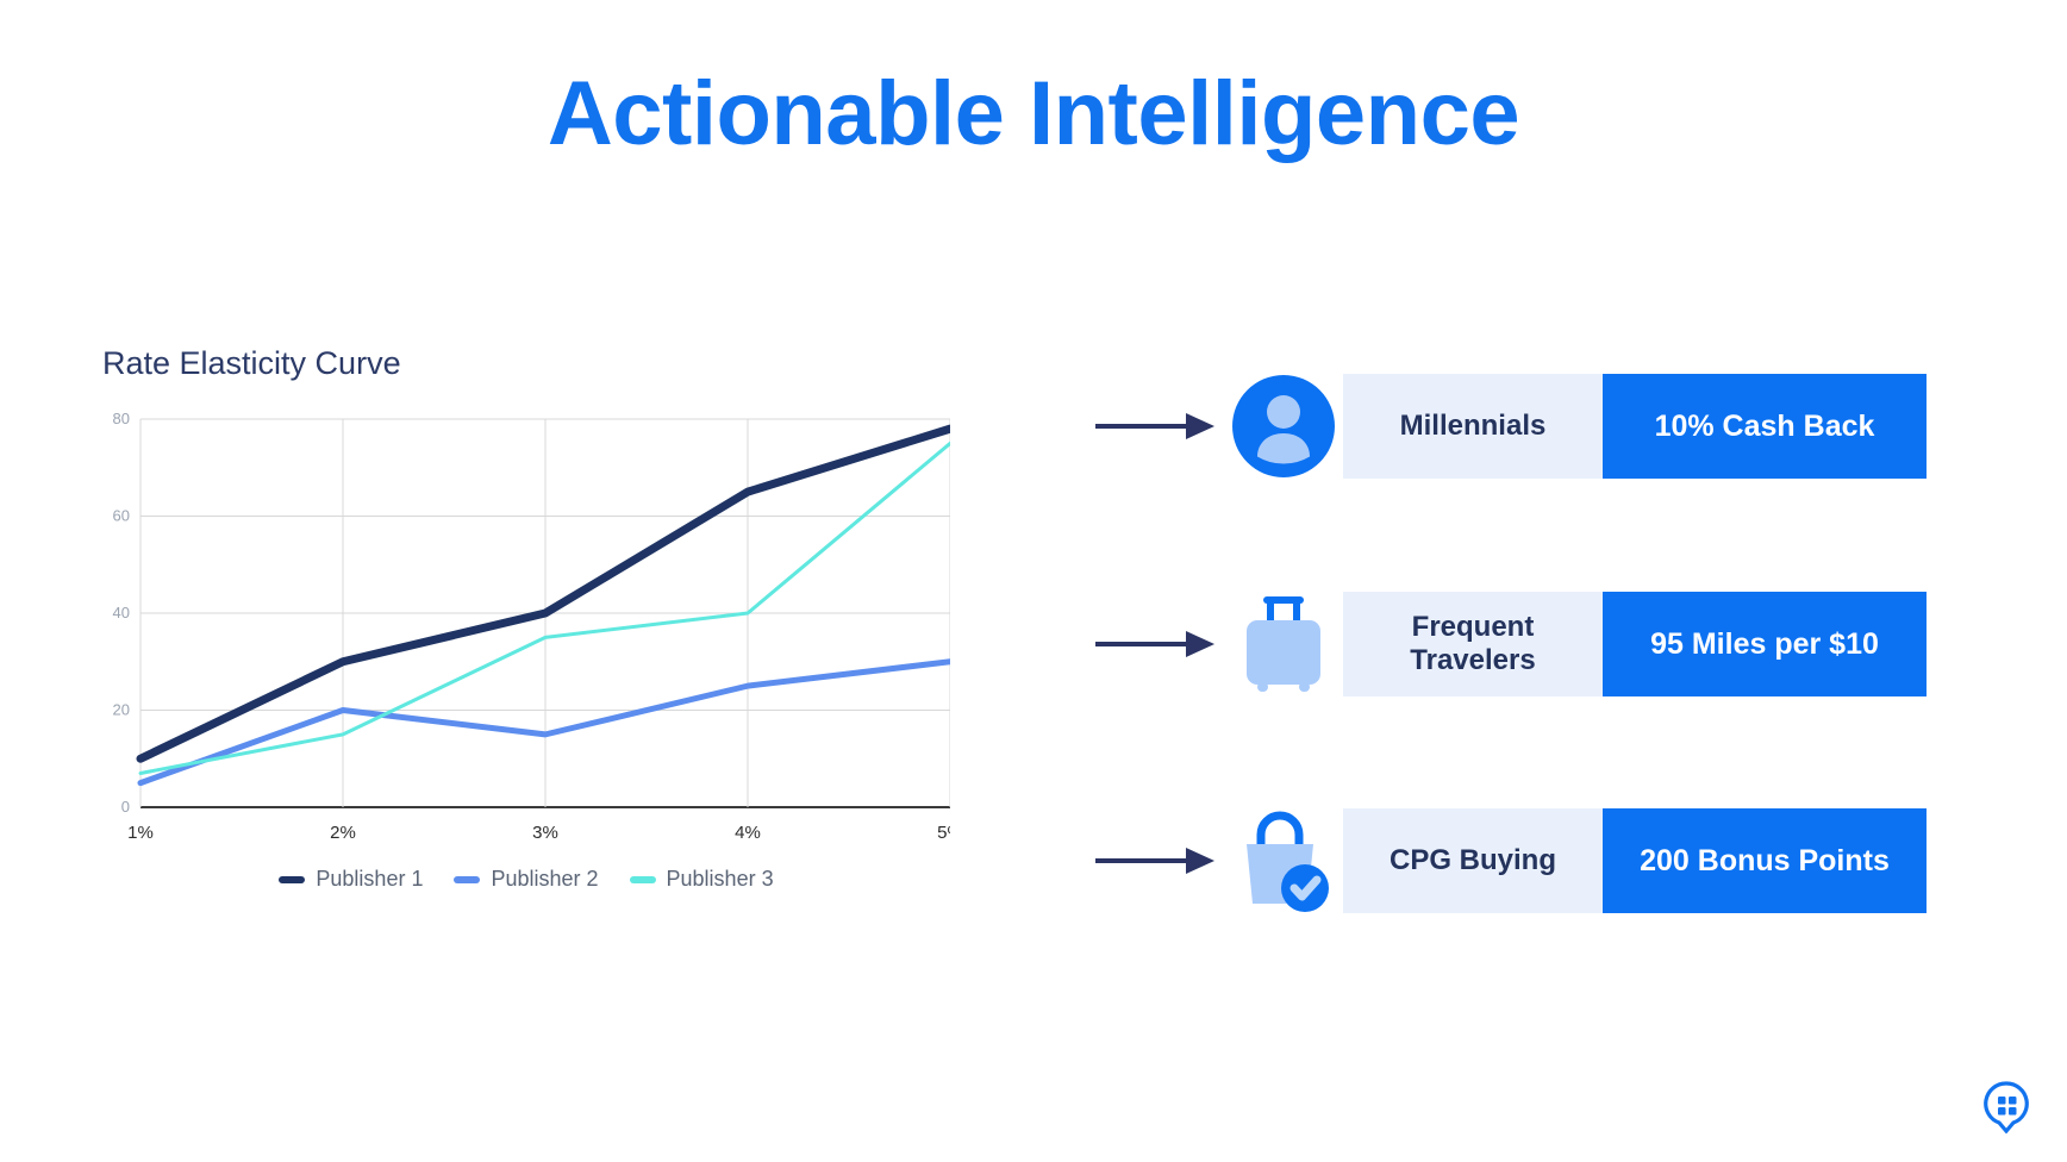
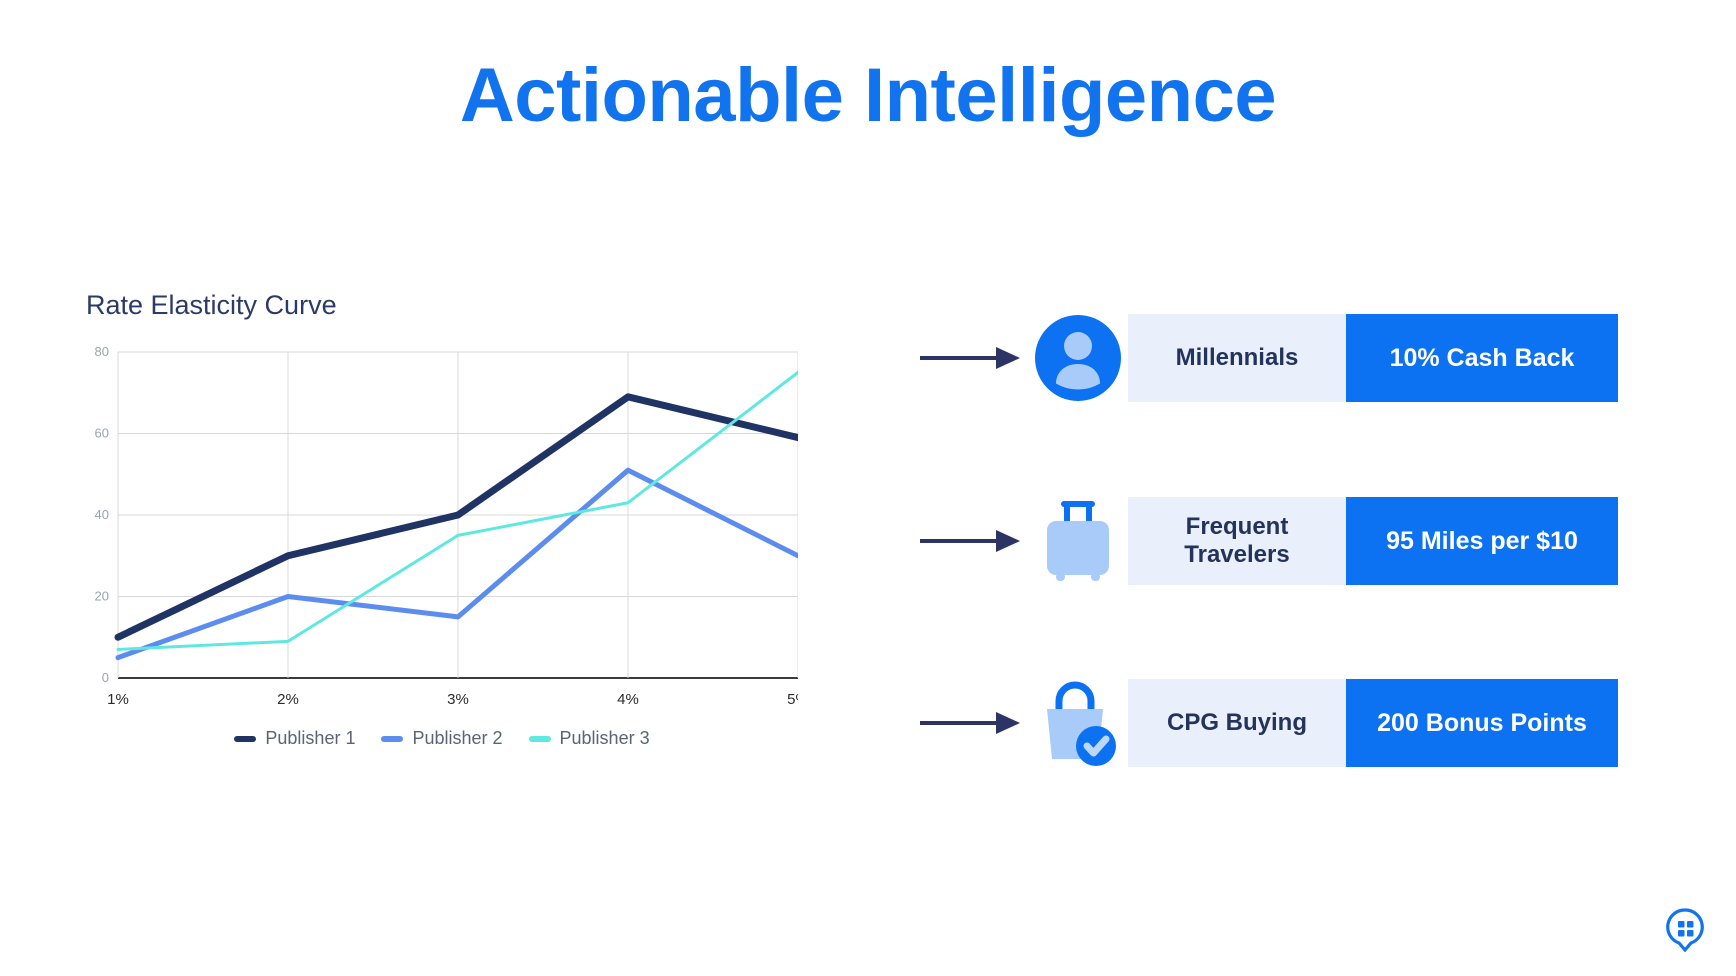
Publisher 3/2%: 15 -> 9
Publisher 1/4%: 65 -> 69
Publisher 2/4%: 25 -> 51
Publisher 3/4%: 40 -> 43
Publisher 1/5%: 78 -> 59
